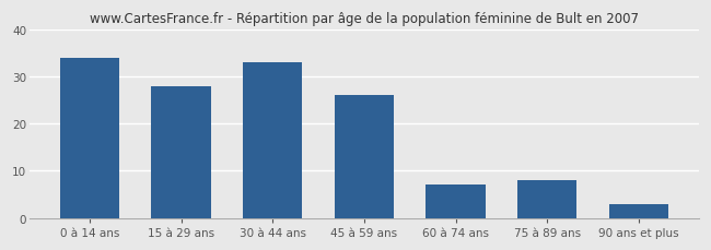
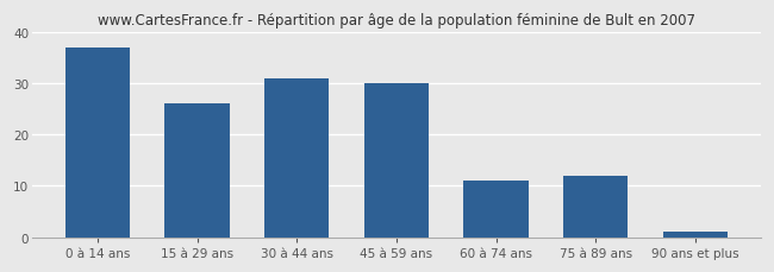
0 à 14 ans: 34 -> 37
15 à 29 ans: 28 -> 26
30 à 44 ans: 33 -> 31
45 à 59 ans: 26 -> 30
60 à 74 ans: 7 -> 11
75 à 89 ans: 8 -> 12
90 ans et plus: 3 -> 1
